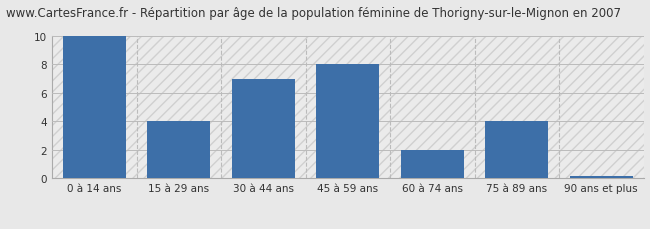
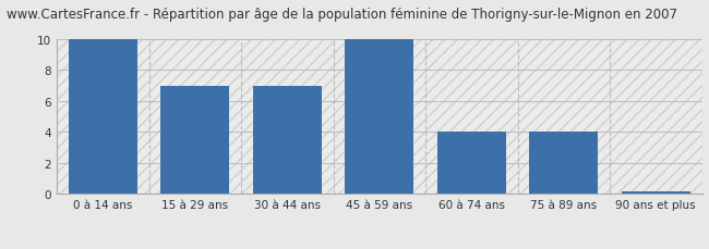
15 à 29 ans: 4.0 -> 7.0
45 à 59 ans: 8.0 -> 10.0
60 à 74 ans: 2.0 -> 4.0
